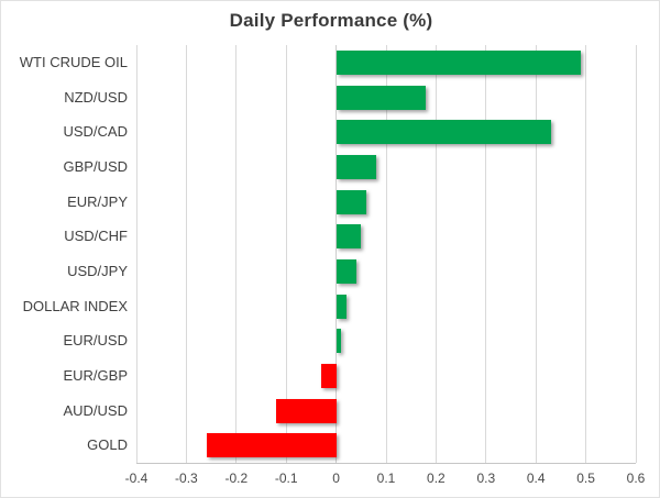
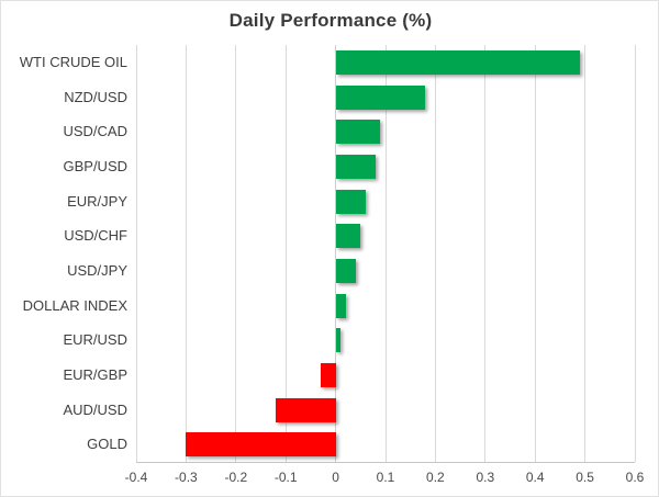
USD/CAD: 0.43 -> 0.09
GOLD: -0.26 -> -0.30
